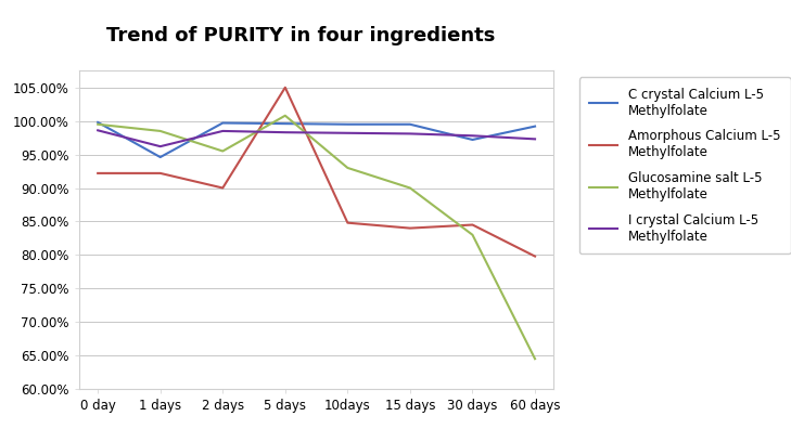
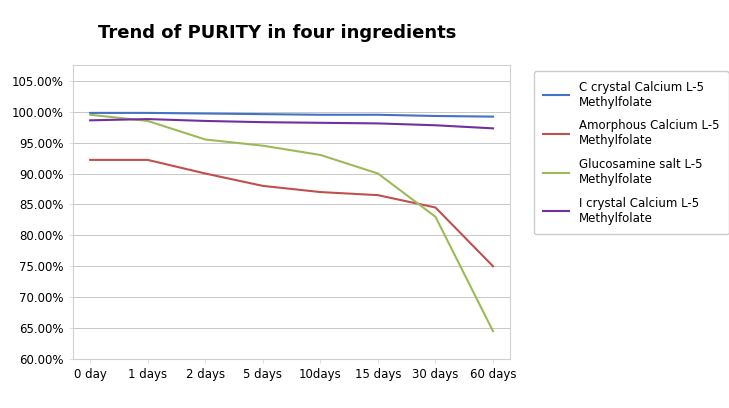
C crystal Calcium L-5 Methylfolate/1 days: 94.6% -> 99.8%
I crystal Calcium L-5 Methylfolate/1 days: 96.2% -> 98.8%
Amorphous Calcium L-5 Methylfolate/5 days: 105.0% -> 88.0%
Glucosamine salt L-5 Methylfolate/5 days: 100.8% -> 94.5%
Amorphous Calcium L-5 Methylfolate/10days: 84.8% -> 87.0%
Amorphous Calcium L-5 Methylfolate/15 days: 84.0% -> 86.5%
C crystal Calcium L-5 Methylfolate/30 days: 97.2% -> 99.3%
Amorphous Calcium L-5 Methylfolate/60 days: 79.8% -> 75.0%
